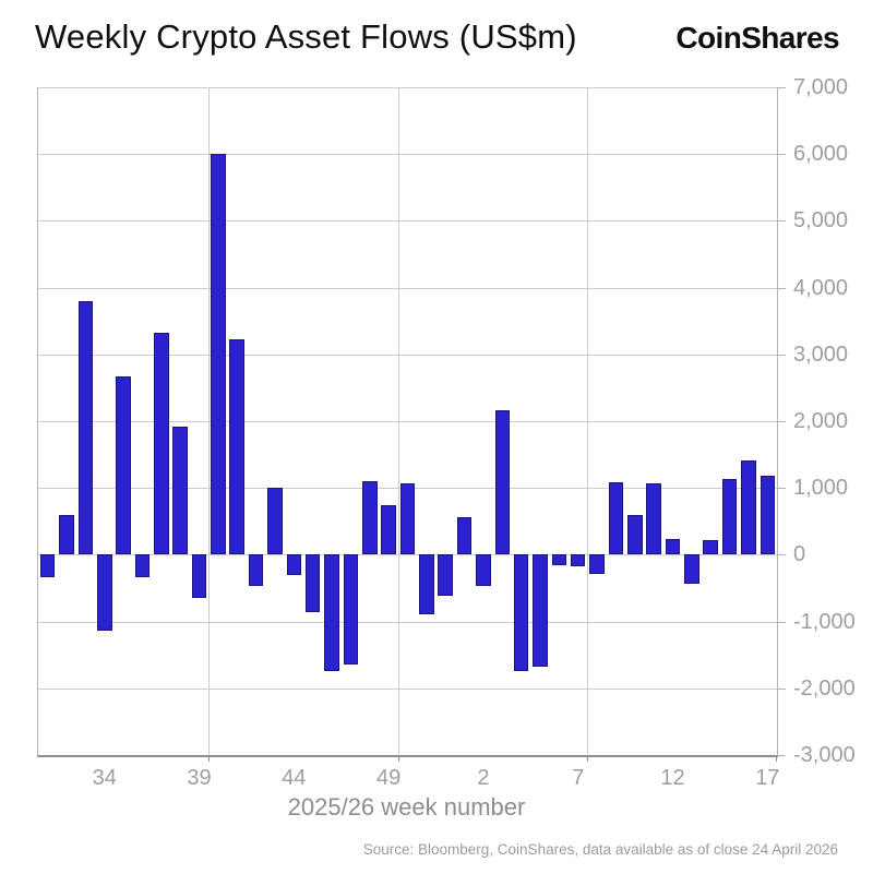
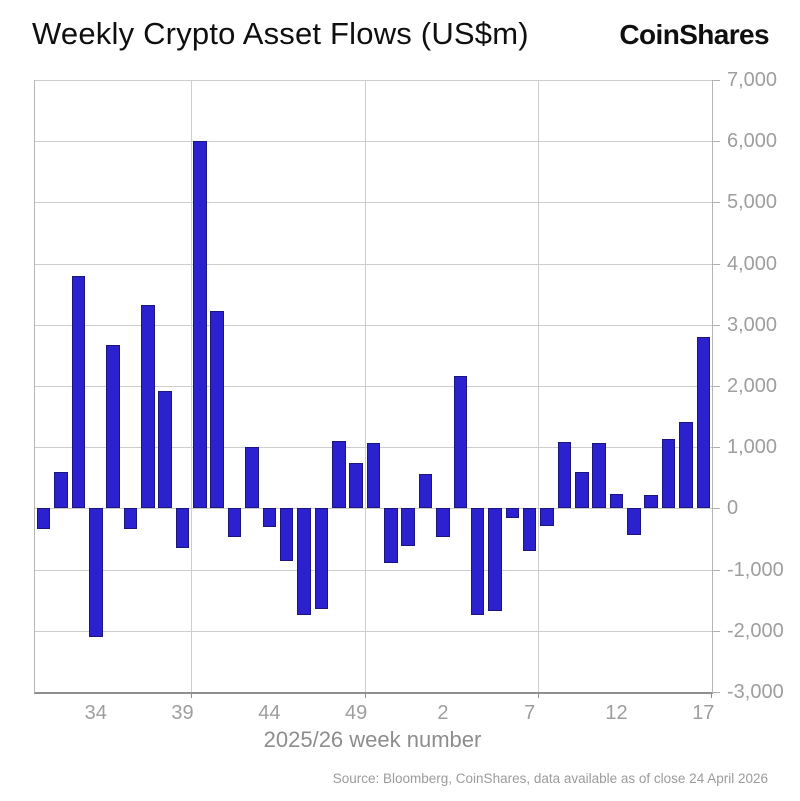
34: -1100 -> -2100
7: -200 -> -700
17: 1200 -> 2800
